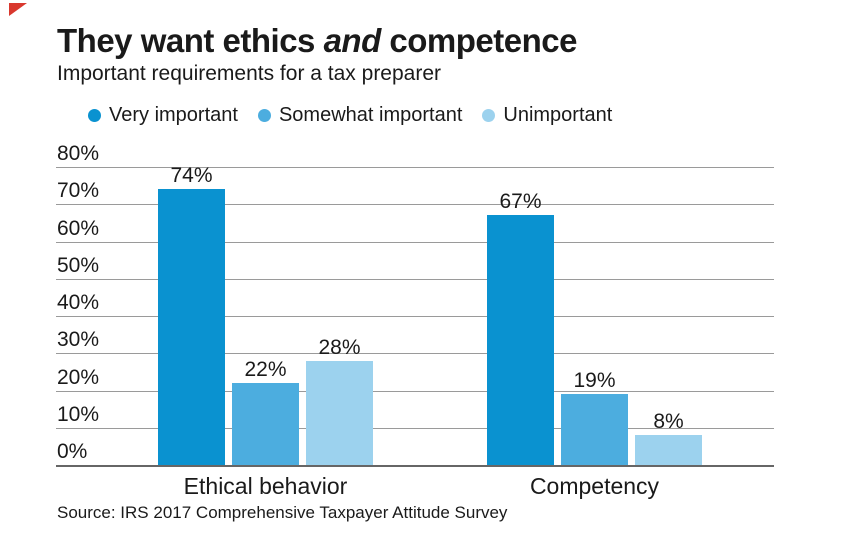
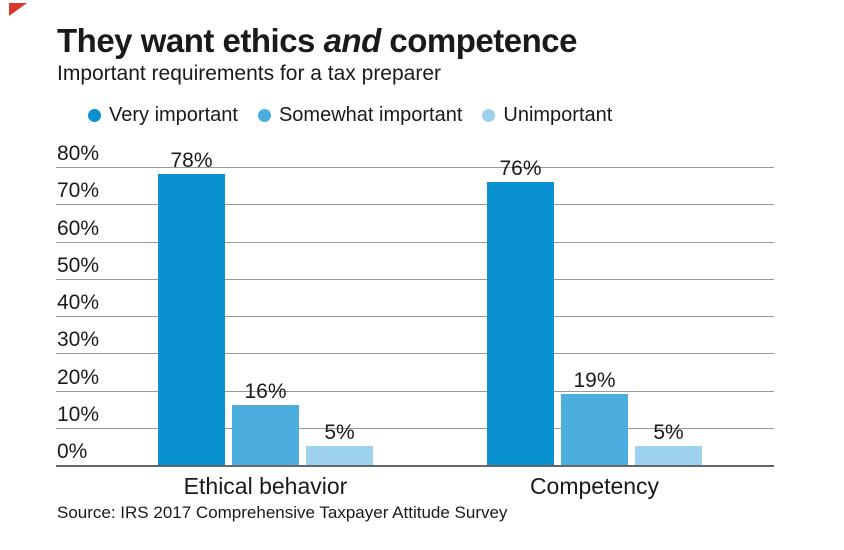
Very important/Ethical behavior: 74% -> 78%
Somewhat important/Ethical behavior: 22% -> 16%
Unimportant/Ethical behavior: 28% -> 5%
Very important/Competency: 67% -> 76%
Unimportant/Competency: 8% -> 5%
